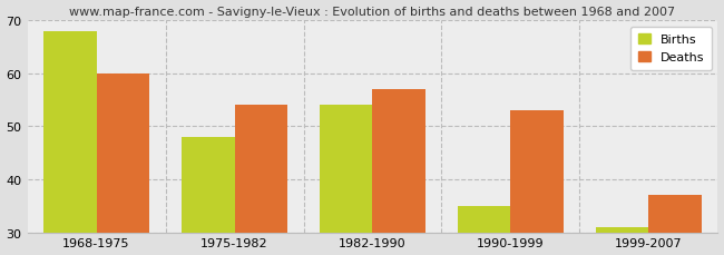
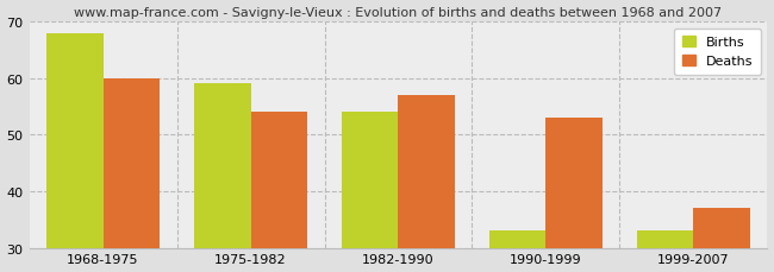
Births/1975-1982: 48 -> 59
Births/1990-1999: 35 -> 33
Births/1999-2007: 31 -> 33
